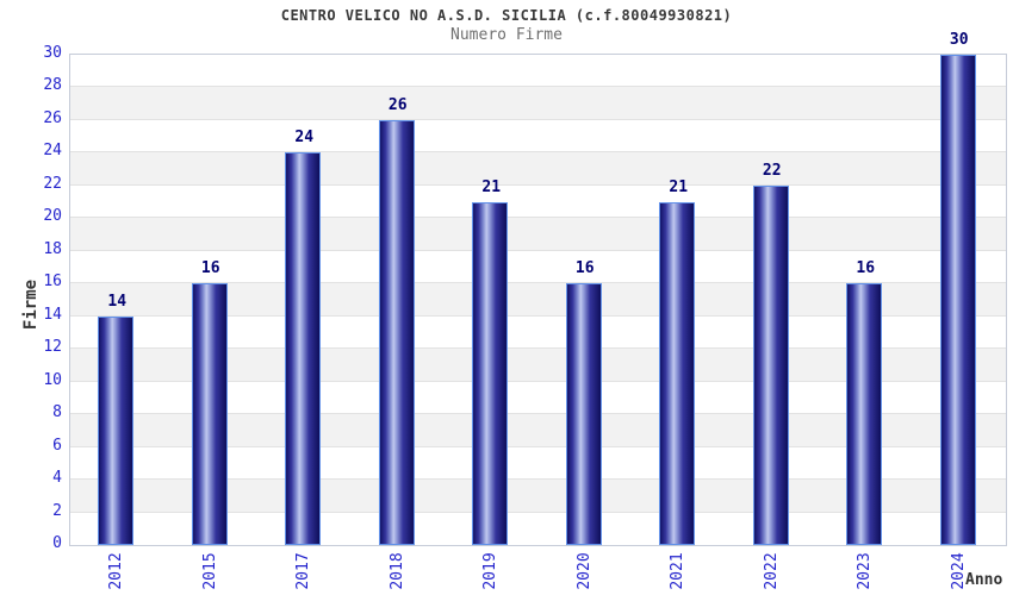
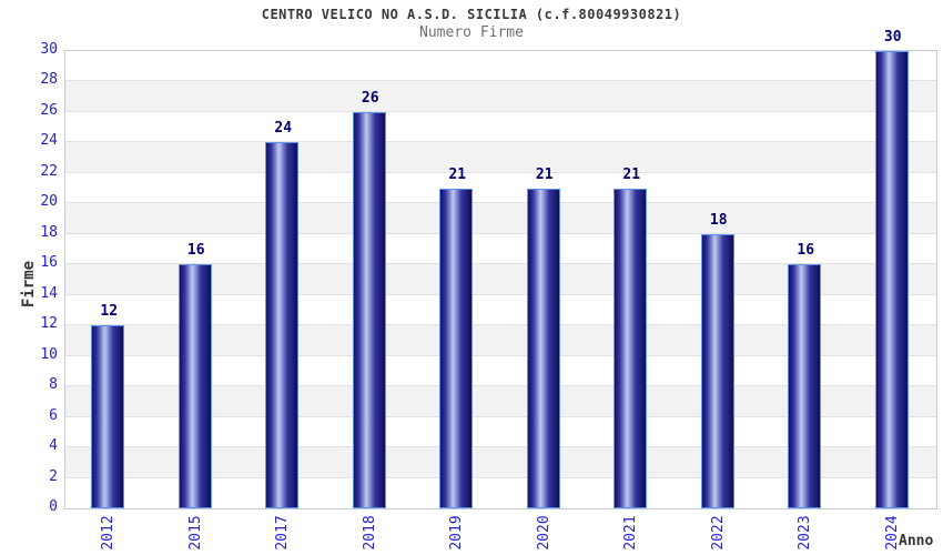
2012: 14 -> 12
2020: 16 -> 21
2022: 22 -> 18
